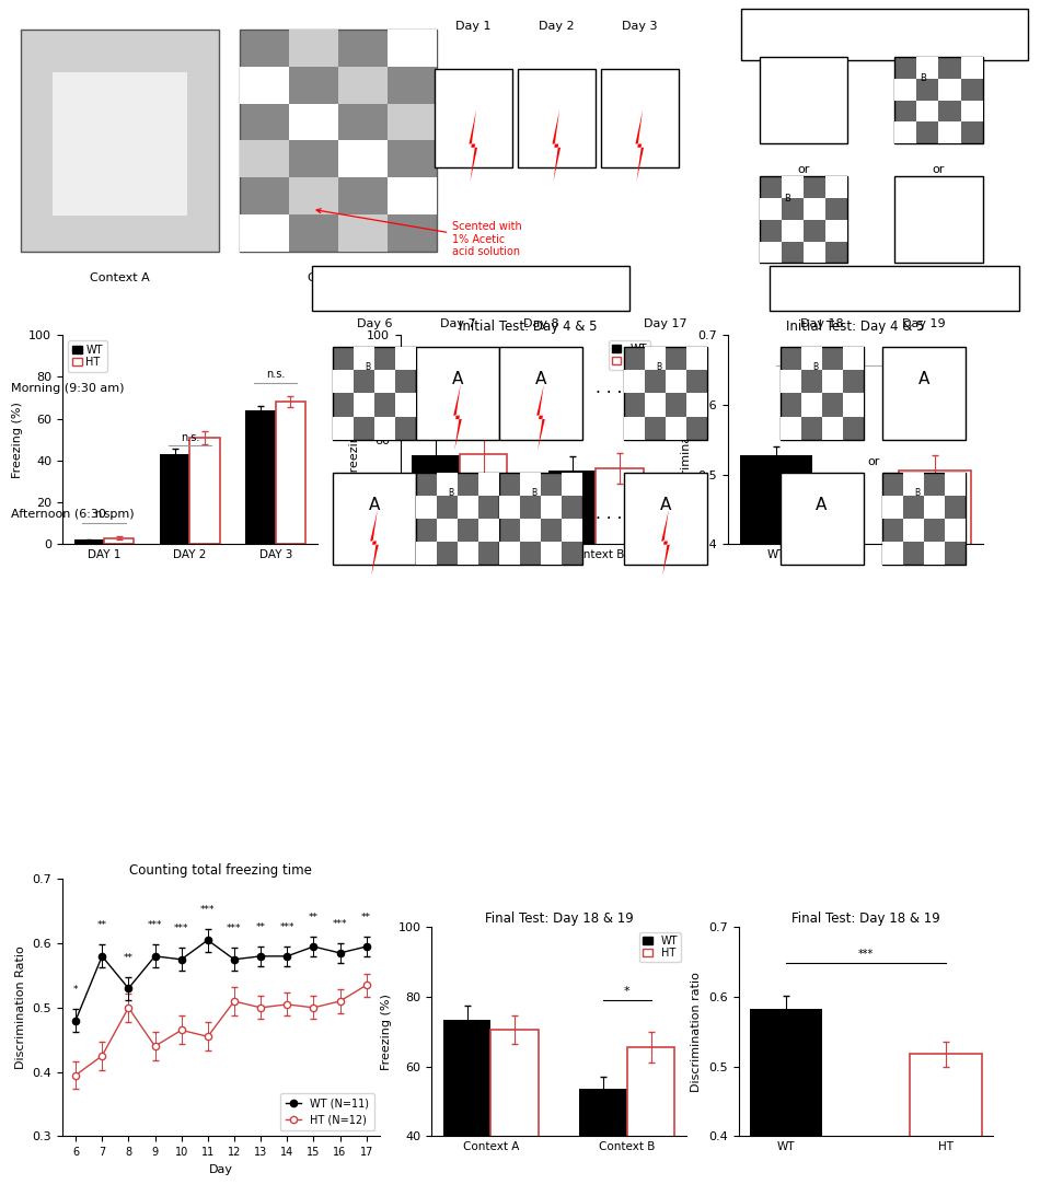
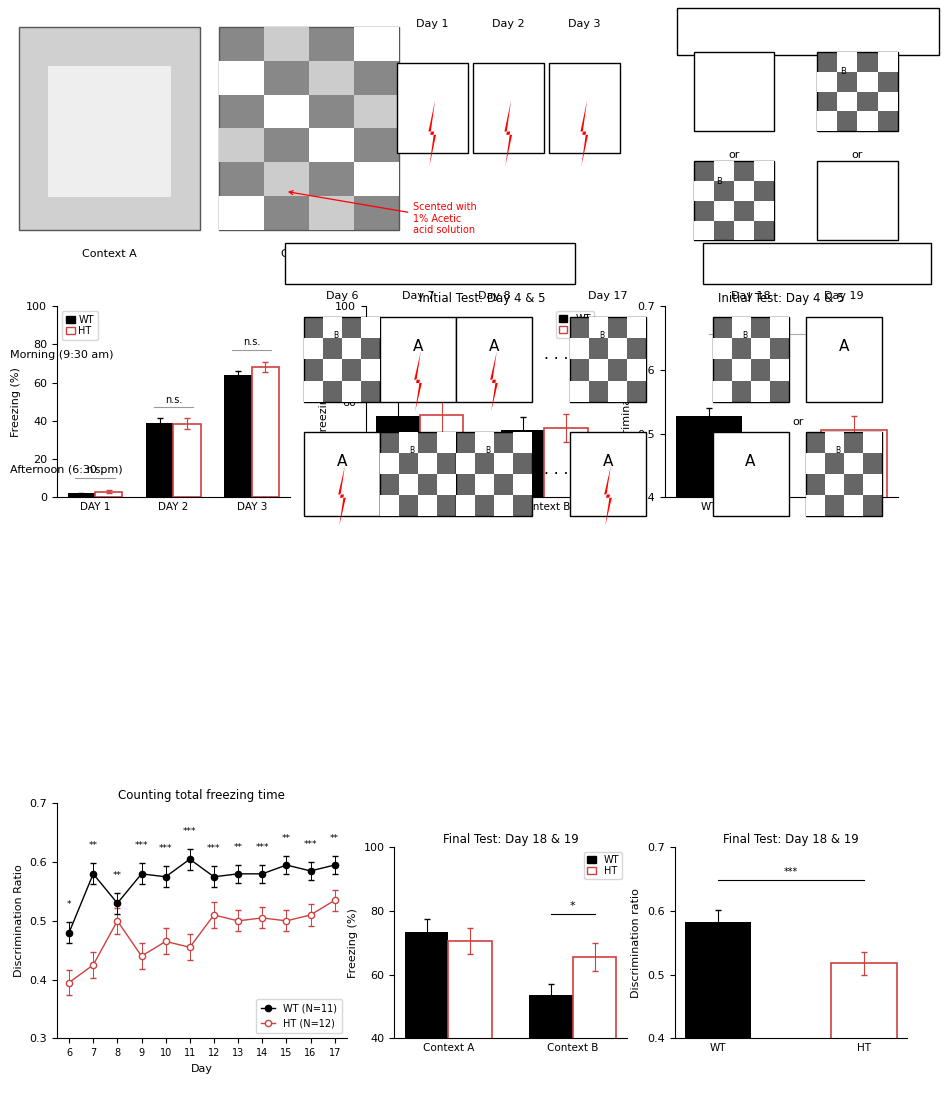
WT/DAY 2: 43 -> 39
HT/DAY 2: 51 -> 38
